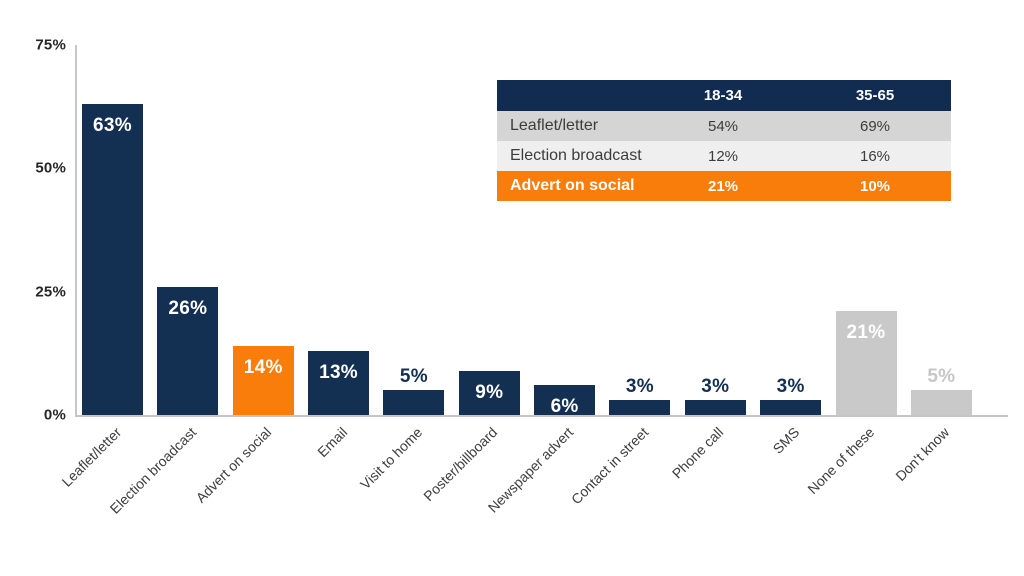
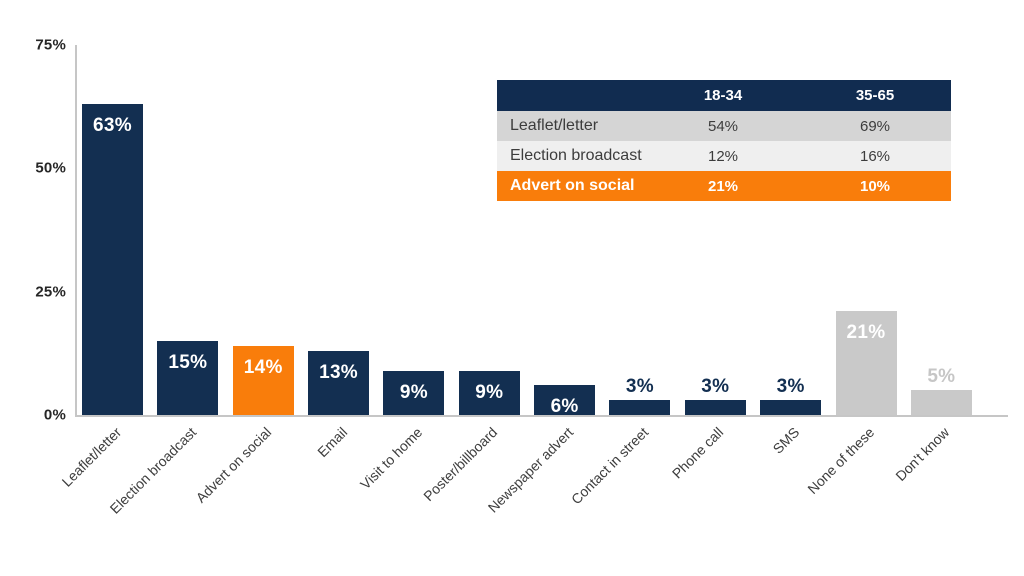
Election broadcast: 26% -> 15%
Visit to home: 5% -> 9%
